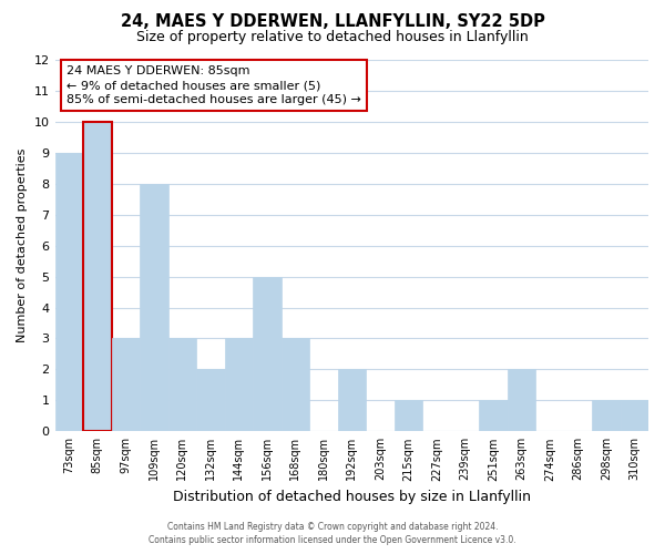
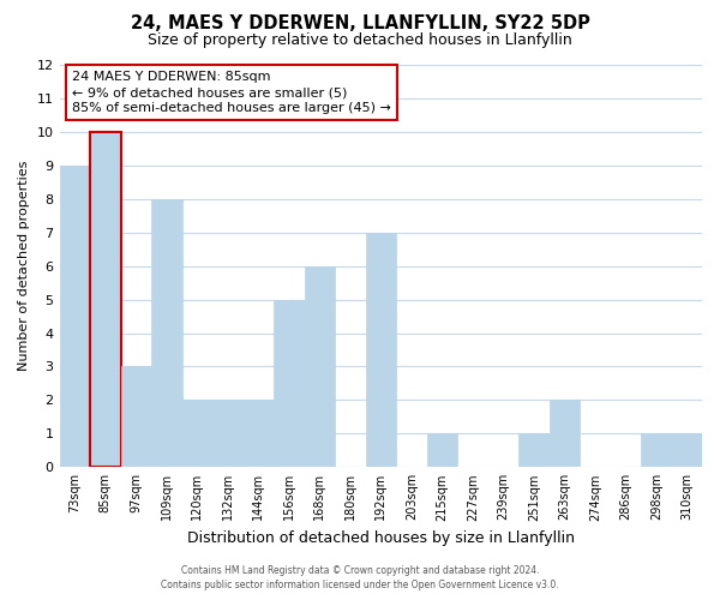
120sqm: 3 -> 2
144sqm: 3 -> 2
168sqm: 3 -> 6
192sqm: 2 -> 7
